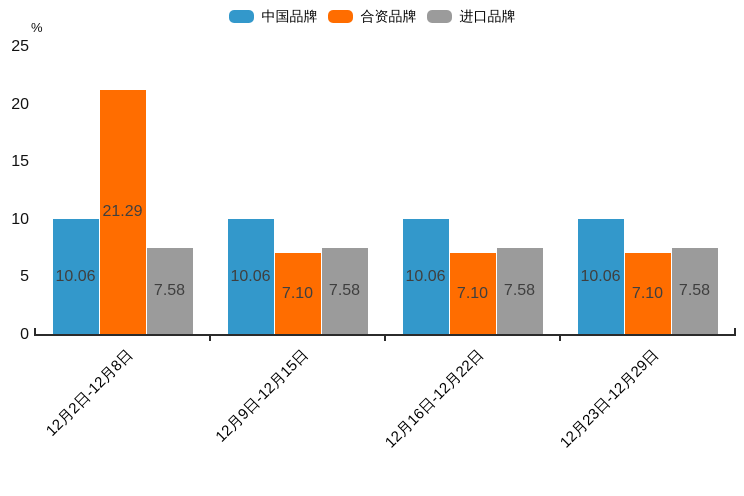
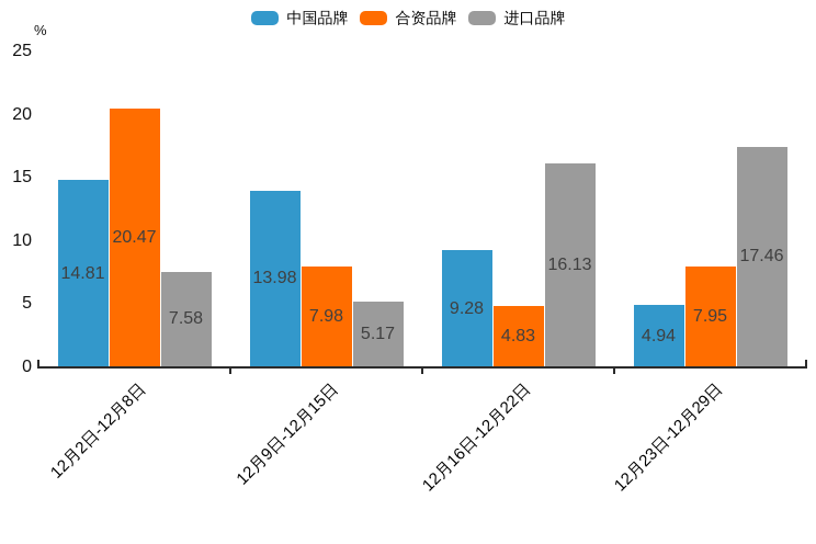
中国品牌/12月2日-12月8日: 10.06 -> 14.81
合资品牌/12月2日-12月8日: 21.29 -> 20.47
中国品牌/12月9日-12月15日: 10.06 -> 13.98
合资品牌/12月9日-12月15日: 7.10 -> 7.98
进口品牌/12月9日-12月15日: 7.58 -> 5.17
中国品牌/12月16日-12月22日: 10.06 -> 9.28
合资品牌/12月16日-12月22日: 7.10 -> 4.83
进口品牌/12月16日-12月22日: 7.58 -> 16.13
中国品牌/12月23日-12月29日: 10.06 -> 4.94
合资品牌/12月23日-12月29日: 7.10 -> 7.95
进口品牌/12月23日-12月29日: 7.58 -> 17.46
